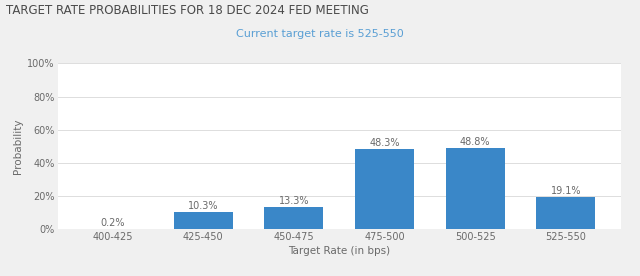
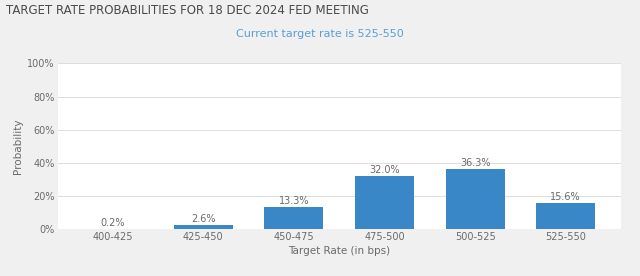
425-450: 10.3% -> 2.6%
475-500: 48.3% -> 32.0%
500-525: 48.8% -> 36.3%
525-550: 19.1% -> 15.6%
